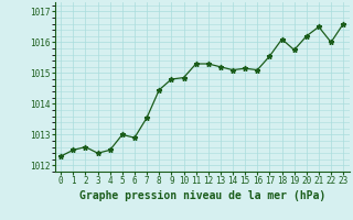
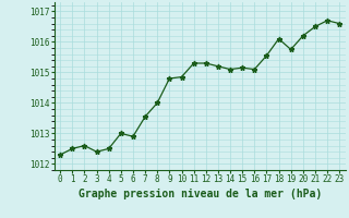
8: 1014.45 -> 1014.00
22: 1016.00 -> 1016.70
